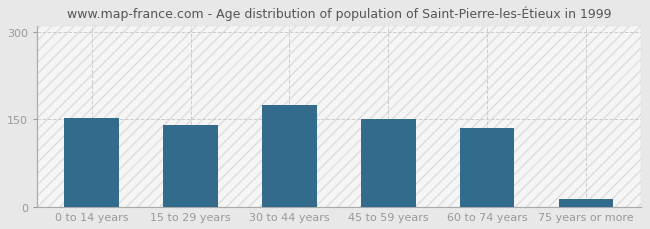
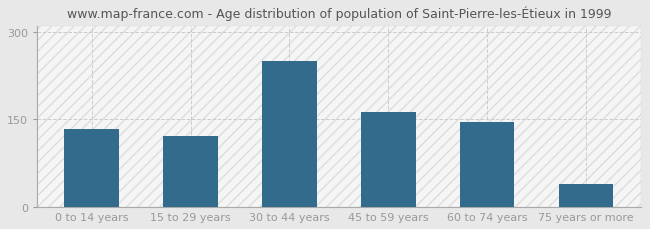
0 to 14 years: 153 -> 134
15 to 29 years: 141 -> 122
30 to 44 years: 174 -> 250
45 to 59 years: 150 -> 162
60 to 74 years: 136 -> 146
75 years or more: 14 -> 40
